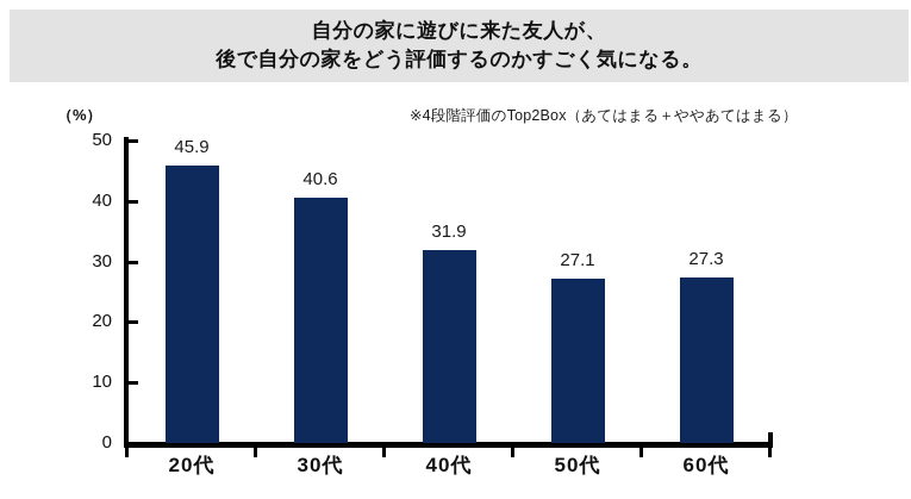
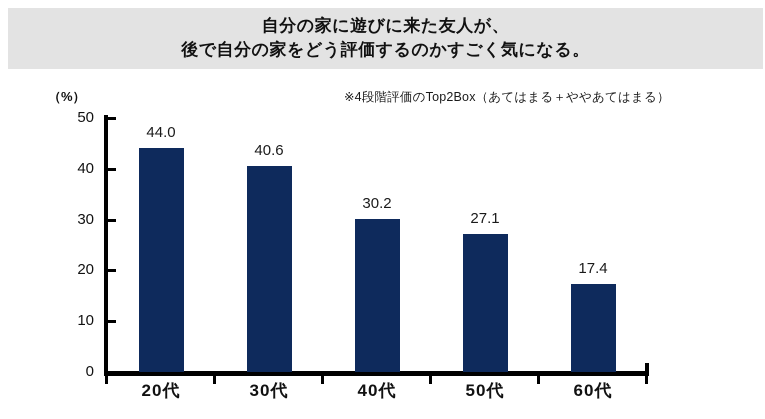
20代: 45.9 -> 44.0
40代: 31.9 -> 30.2
60代: 27.3 -> 17.4
